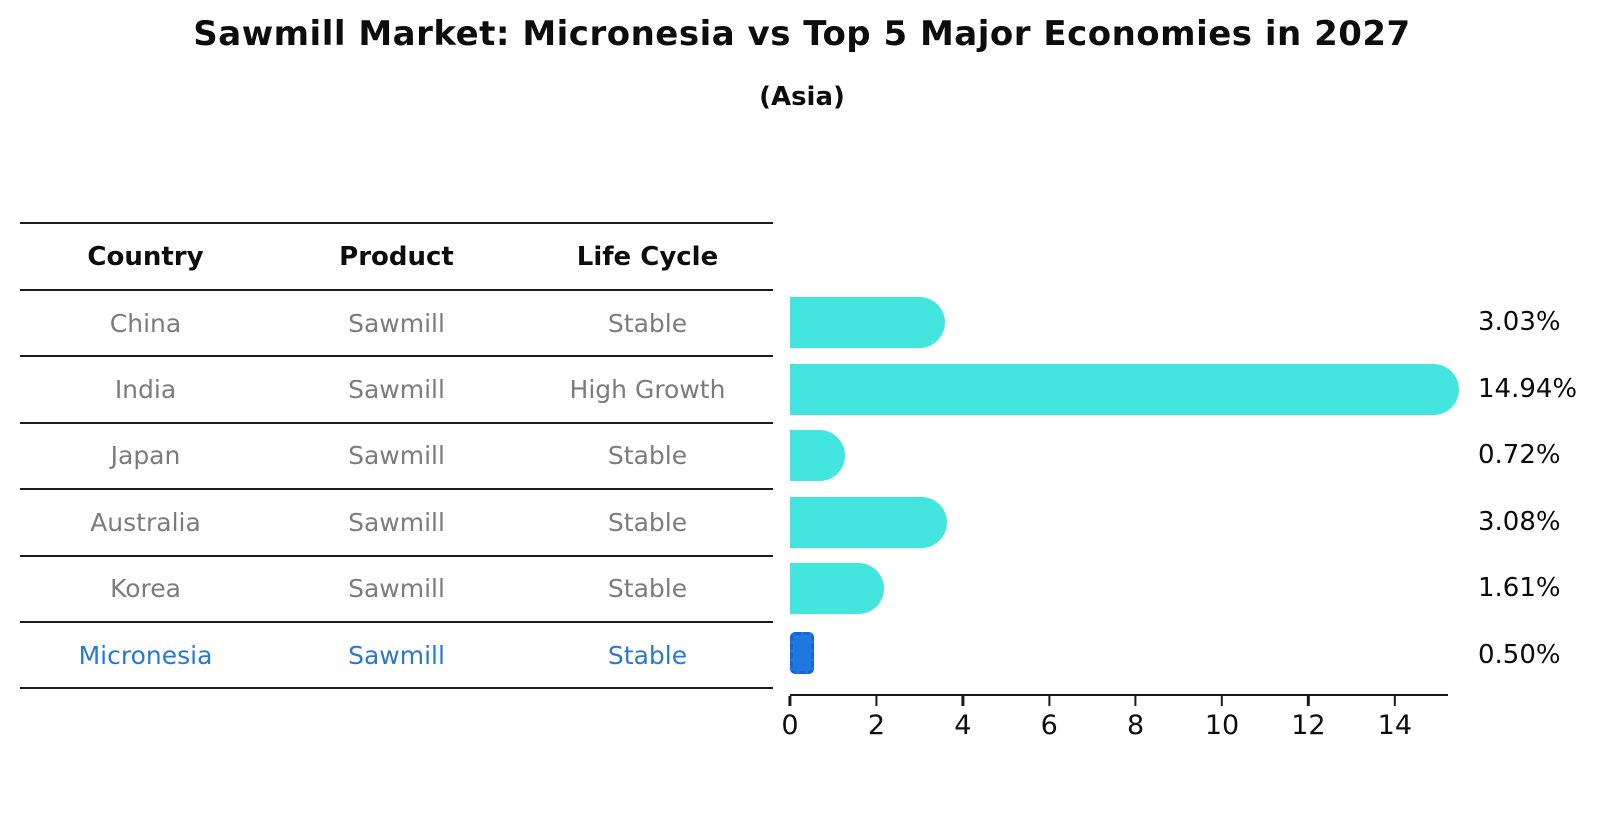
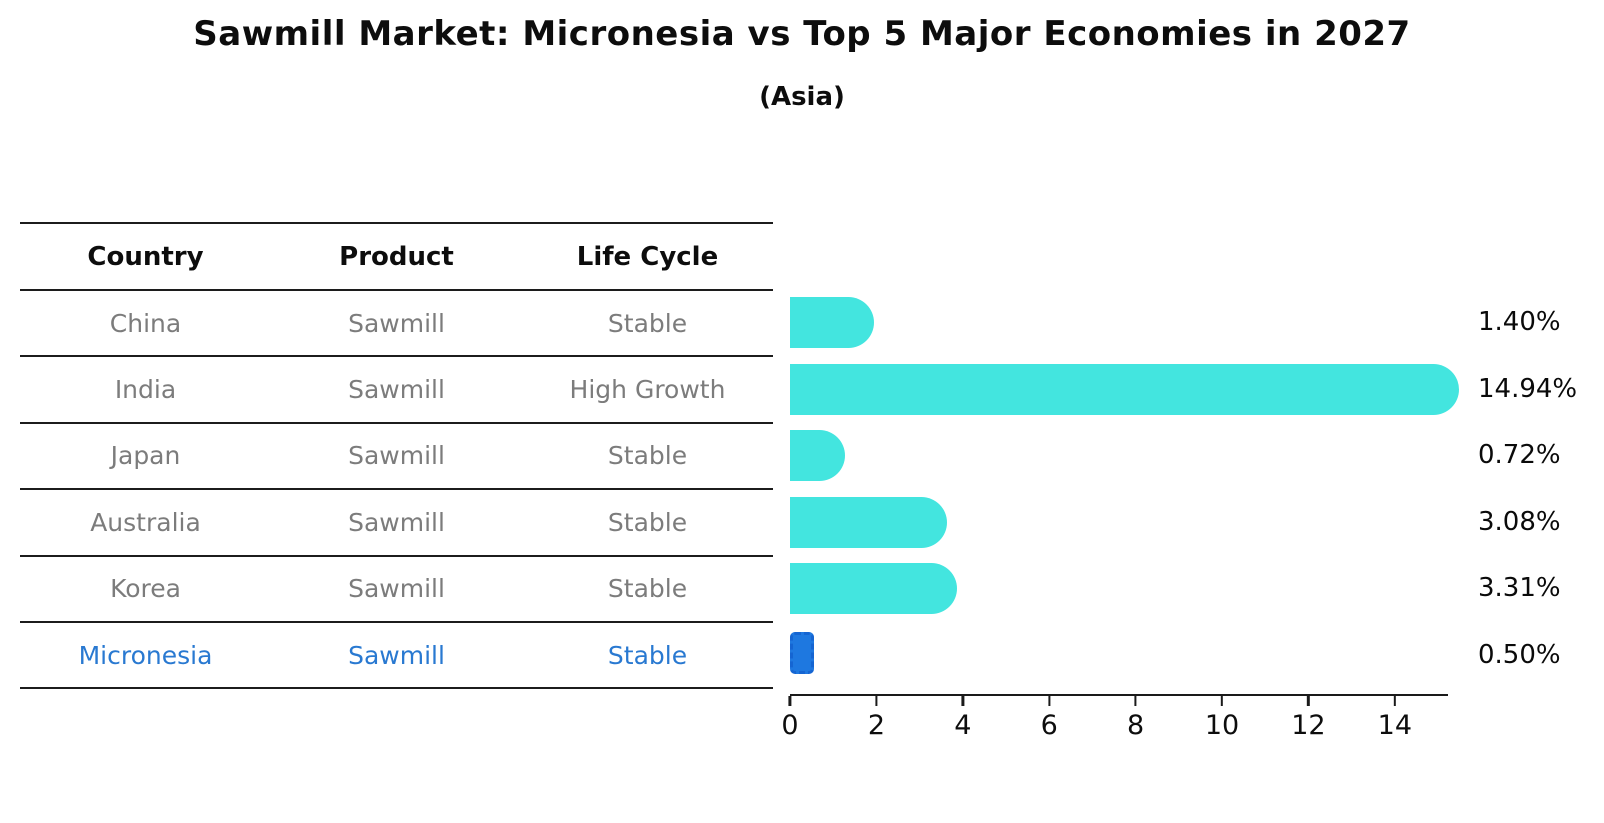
China: 3.03% -> 1.40%
Korea: 1.61% -> 3.31%
